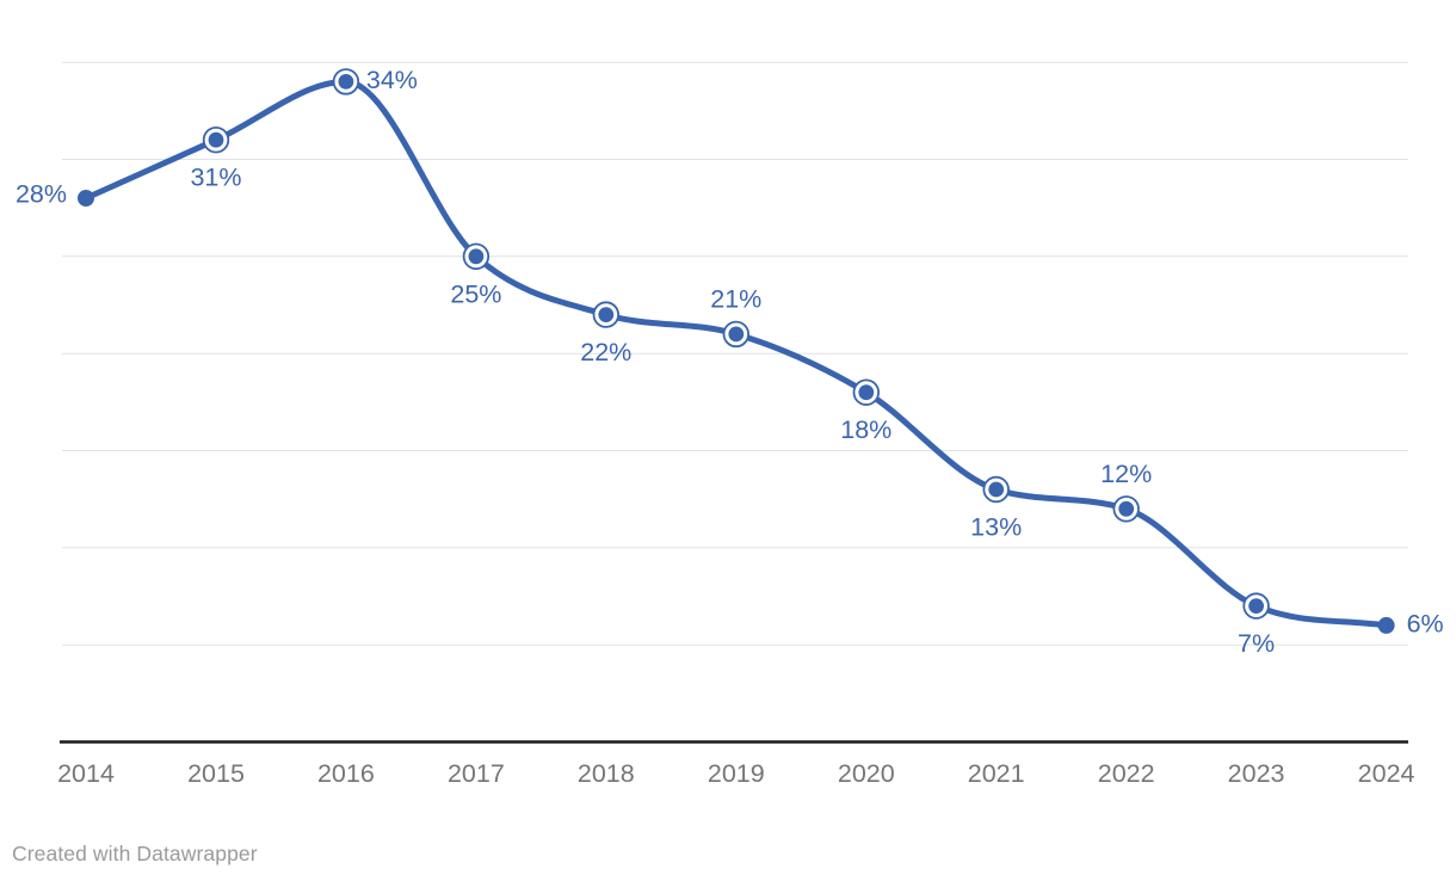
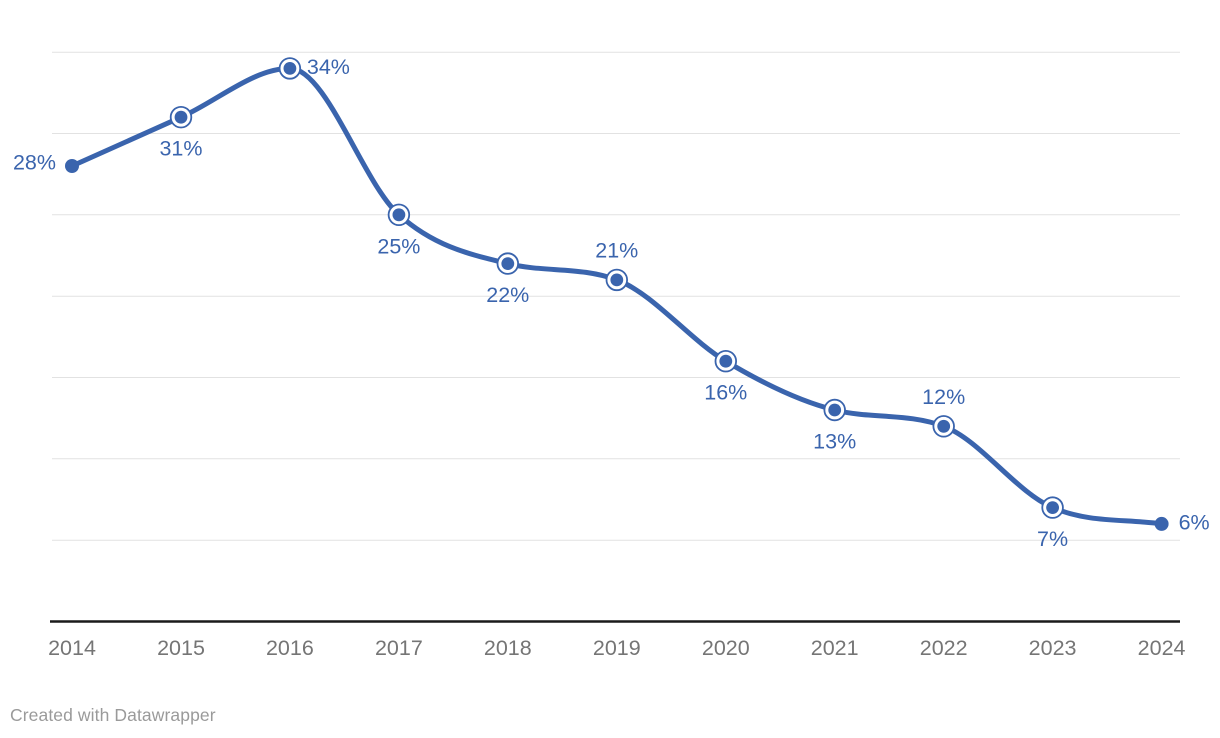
2020: 18% -> 16%
